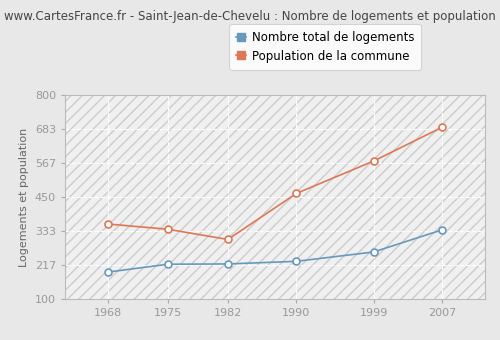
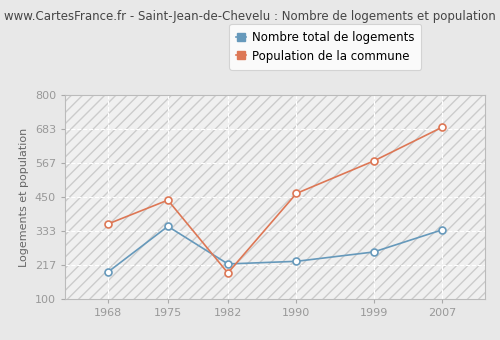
Nombre total de logements/1975: 220 -> 350
Population de la commune/1975: 340 -> 440
Population de la commune/1982: 305 -> 190
